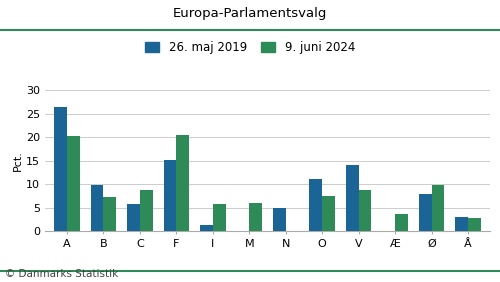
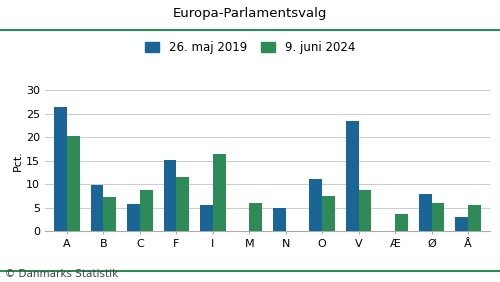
9. juni 2024/F: 20.5 -> 11.5
26. maj 2019/I: 1.3 -> 5.5
9. juni 2024/I: 5.8 -> 16.5
26. maj 2019/V: 14.0 -> 23.5
9. juni 2024/Ø: 9.9 -> 6.0
9. juni 2024/Å: 2.9 -> 5.5
